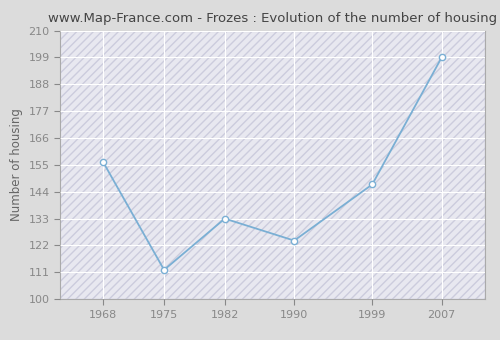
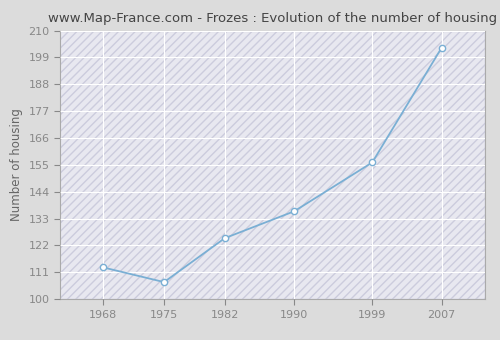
1968: 156 -> 113
1975: 112 -> 107
1982: 133 -> 125
1990: 124 -> 136
1999: 147 -> 156
2007: 199 -> 203
